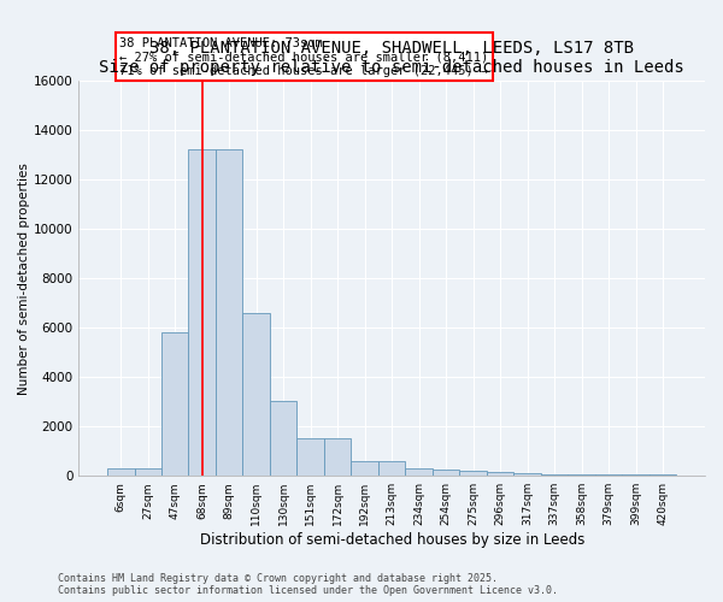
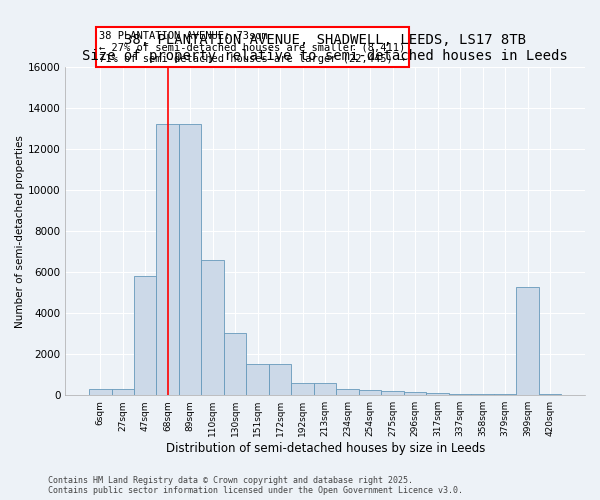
399sqm: 60 -> 5300
